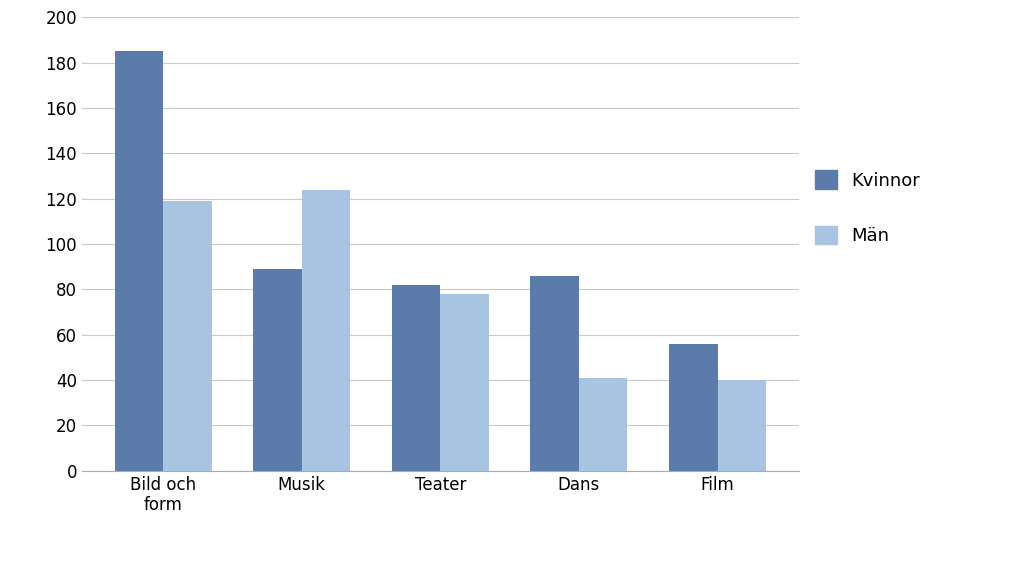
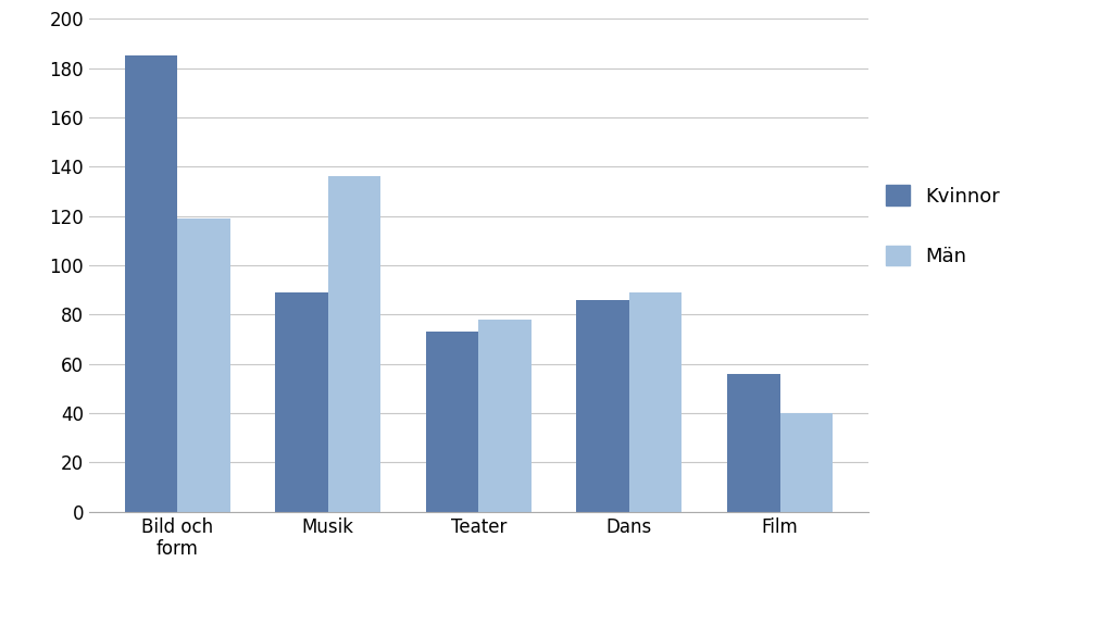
Män/Musik: 124 -> 136
Kvinnor/Teater: 82 -> 73
Män/Dans: 41 -> 89
